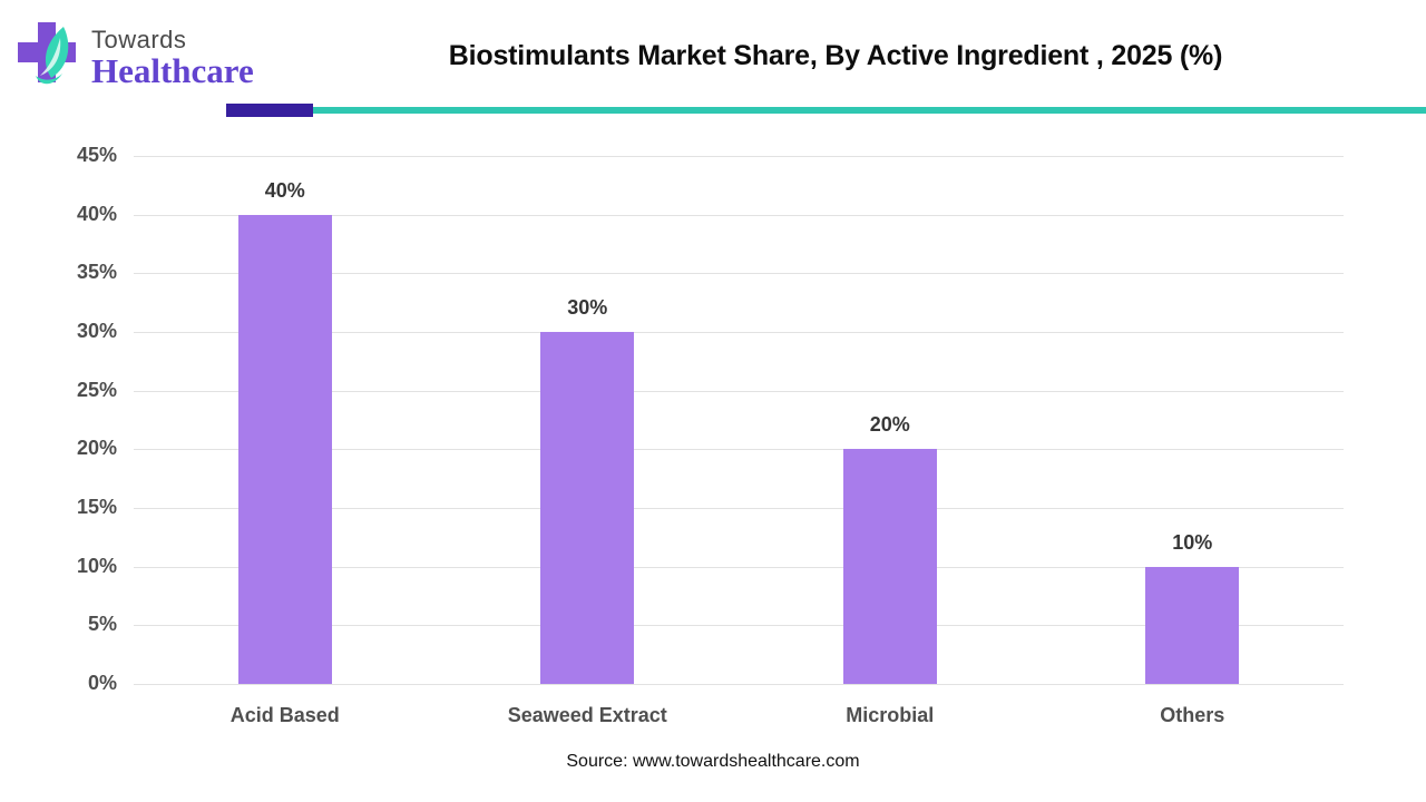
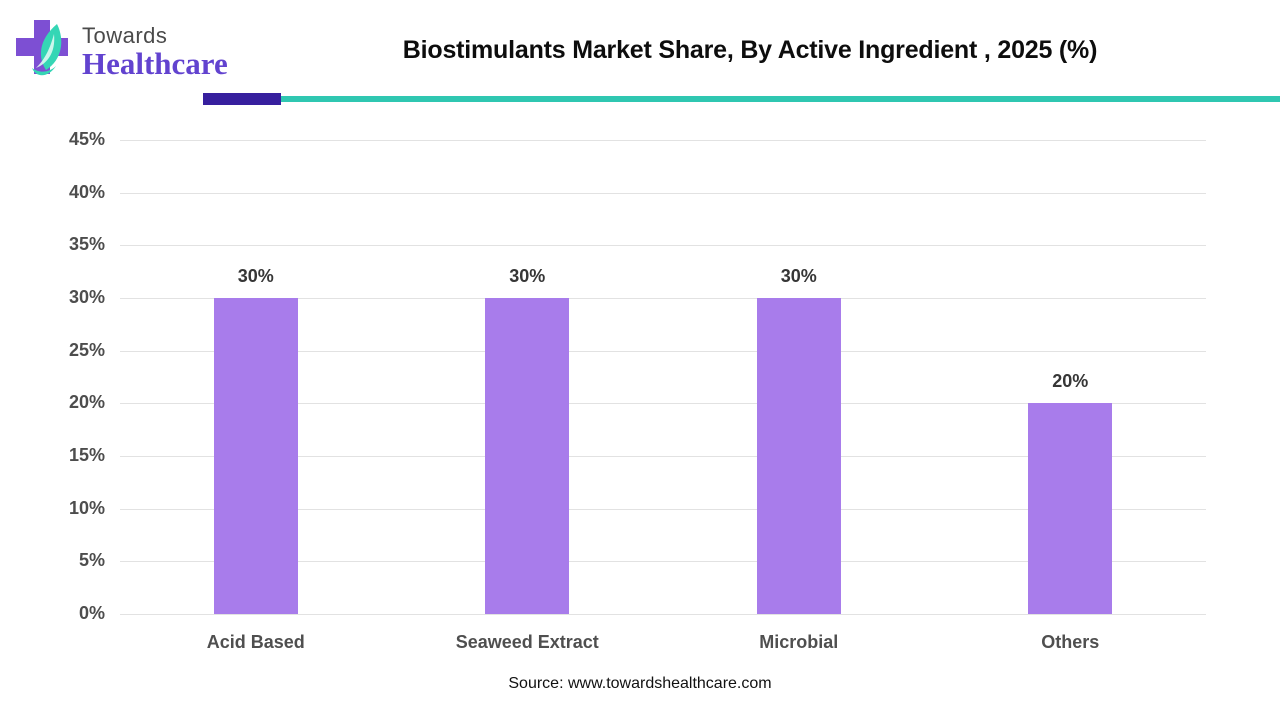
Acid Based: 40% -> 30%
Microbial: 20% -> 30%
Others: 10% -> 20%
